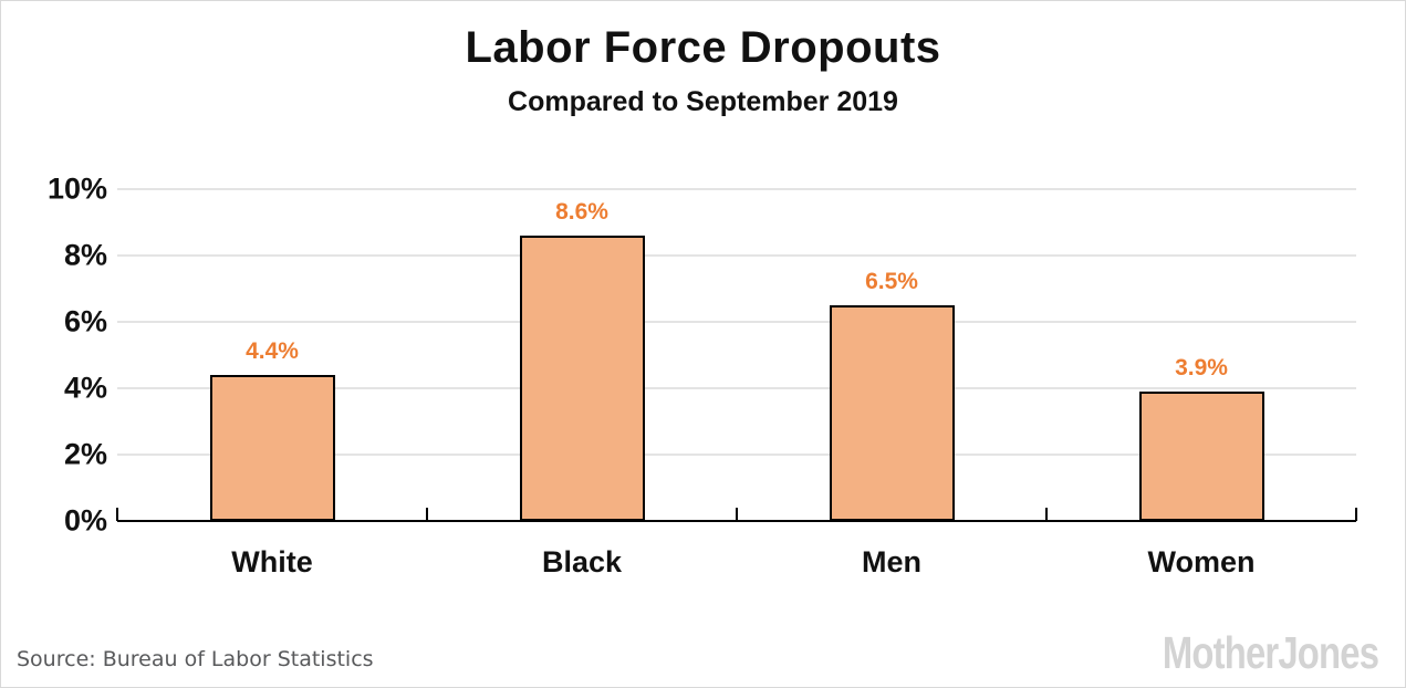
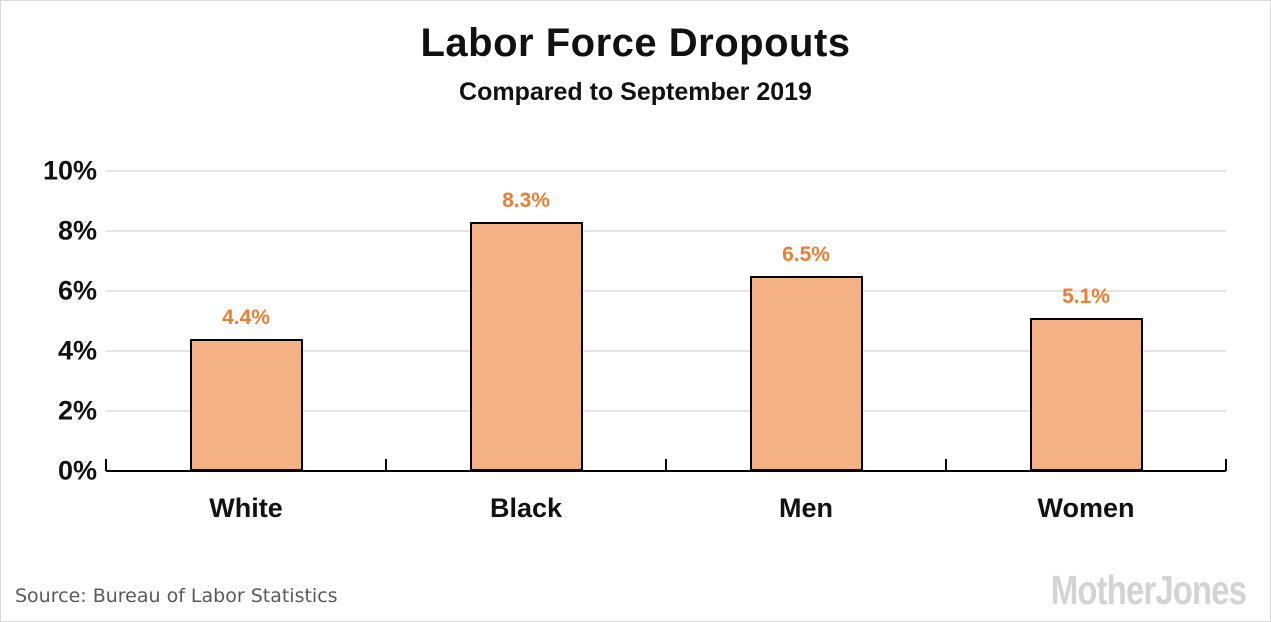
Black: 8.6% -> 8.3%
Women: 3.9% -> 5.1%
